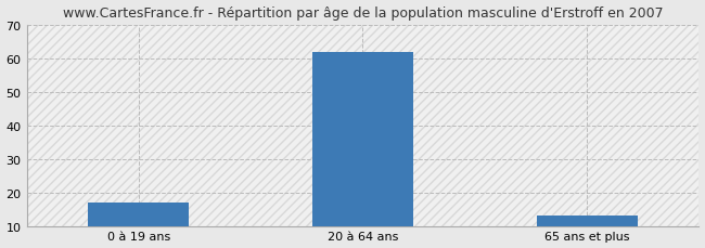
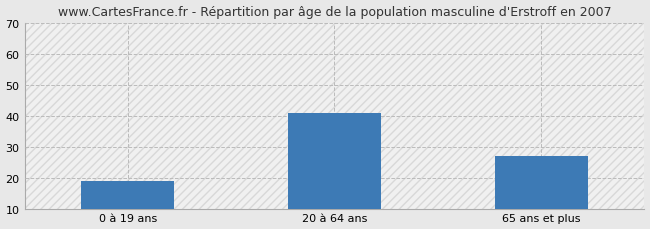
0 à 19 ans: 17 -> 19
20 à 64 ans: 62 -> 41
65 ans et plus: 13 -> 27
